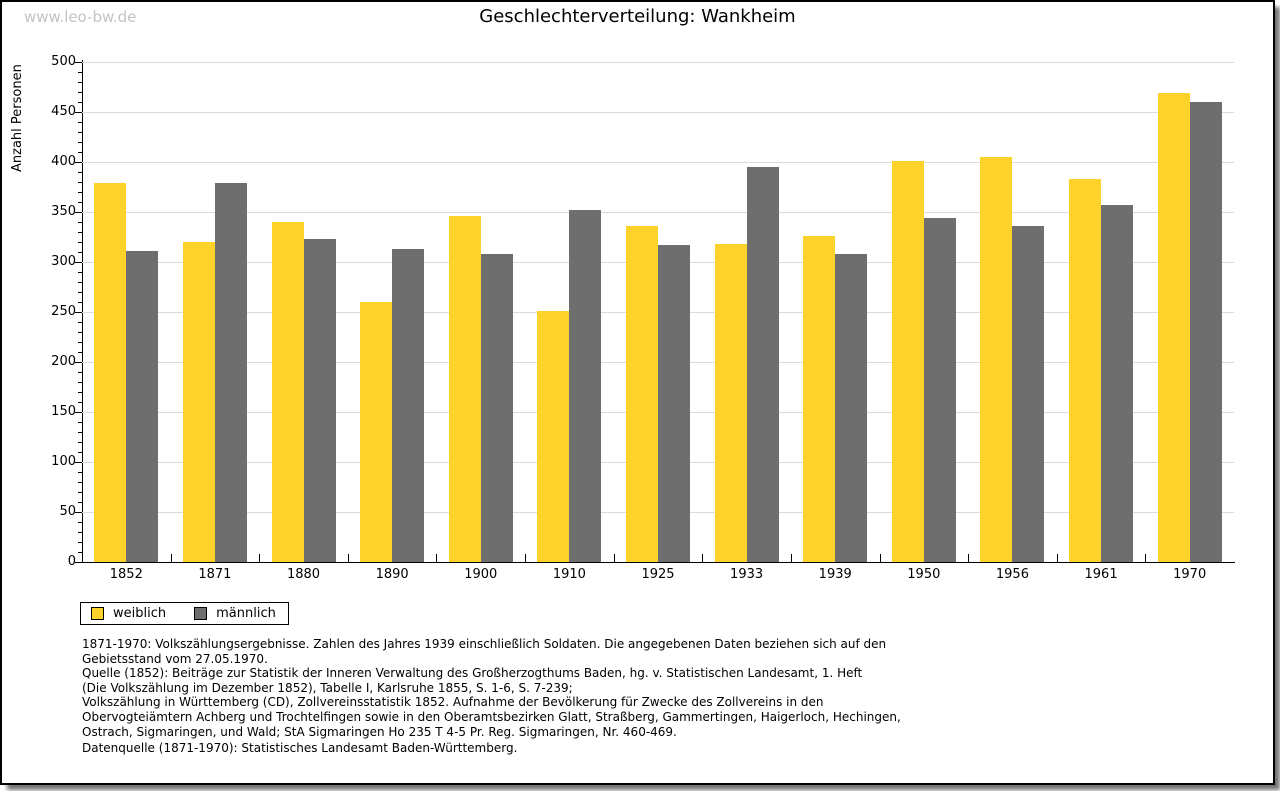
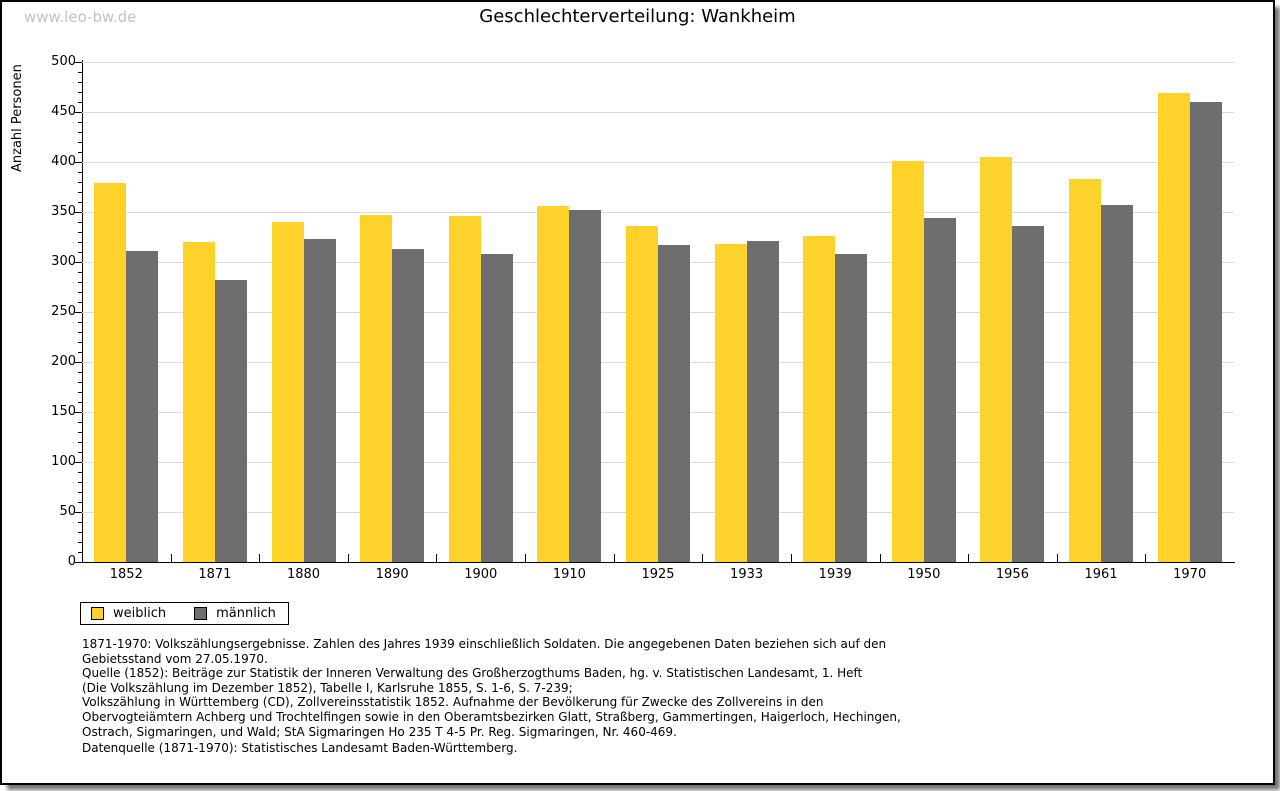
männlich/1871: 379 -> 282
weiblich/1890: 260 -> 347
weiblich/1910: 251 -> 356
männlich/1933: 395 -> 321
